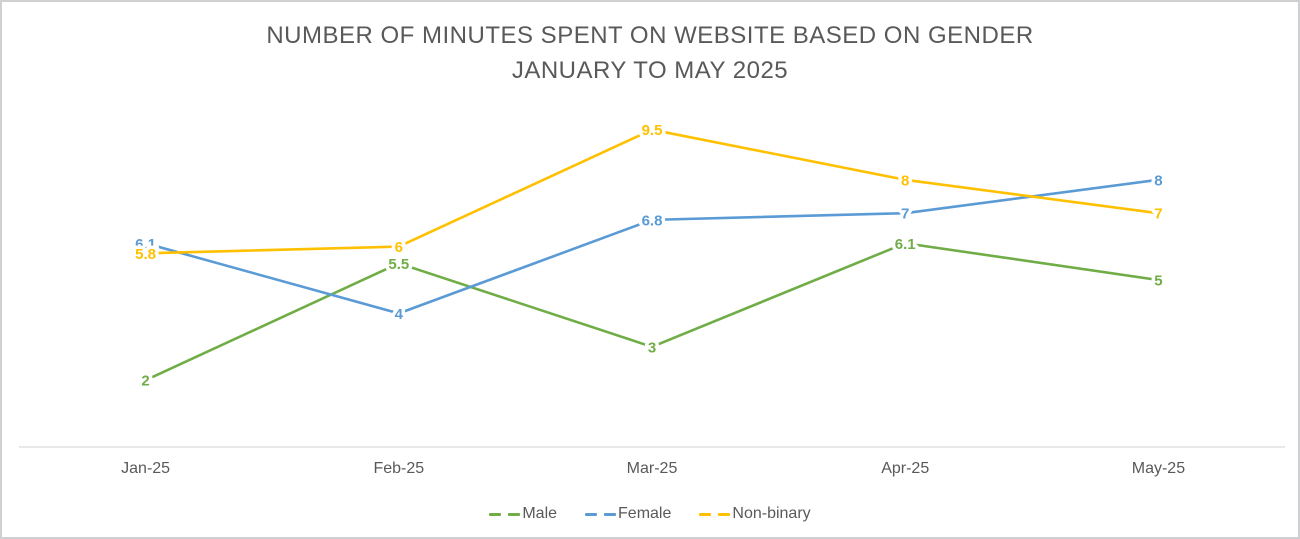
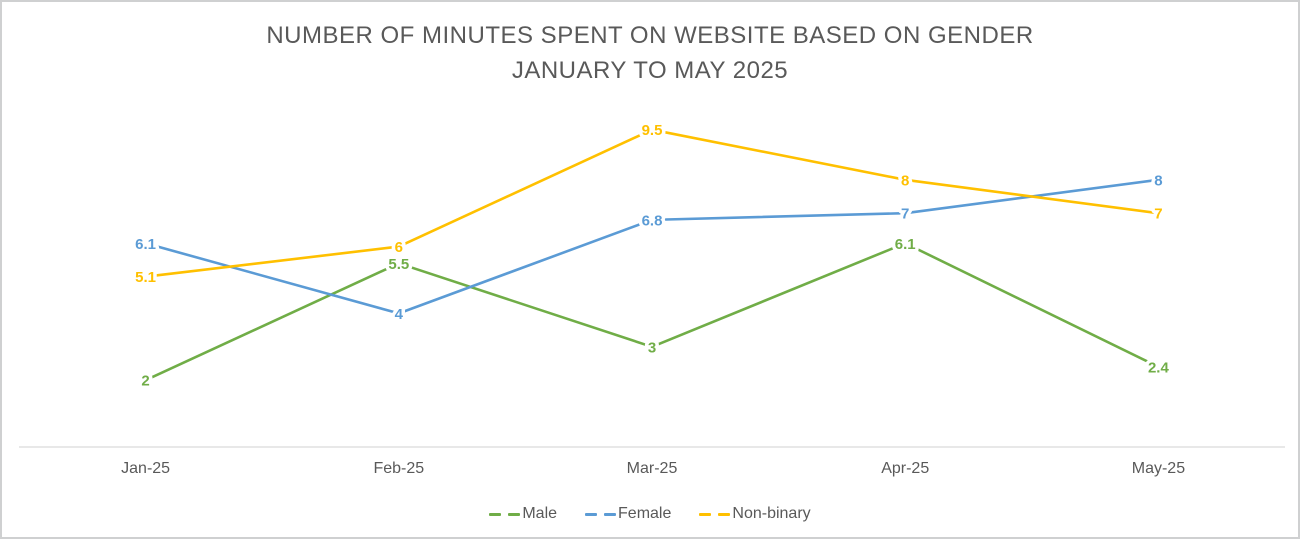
Non-binary/Jan-25: 5.8 -> 5.1
Male/May-25: 5 -> 2.4
